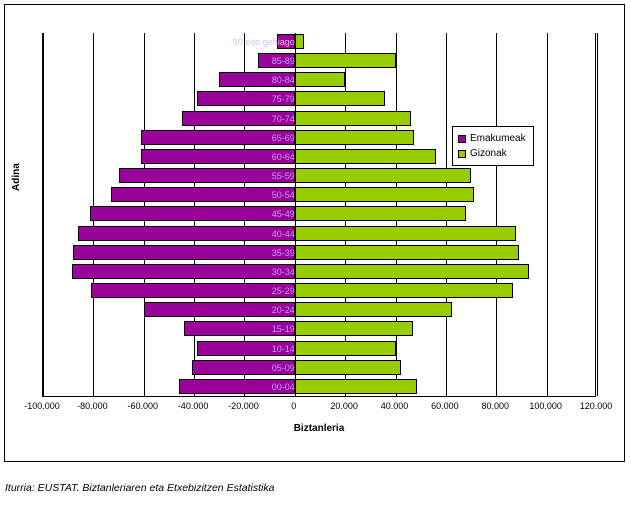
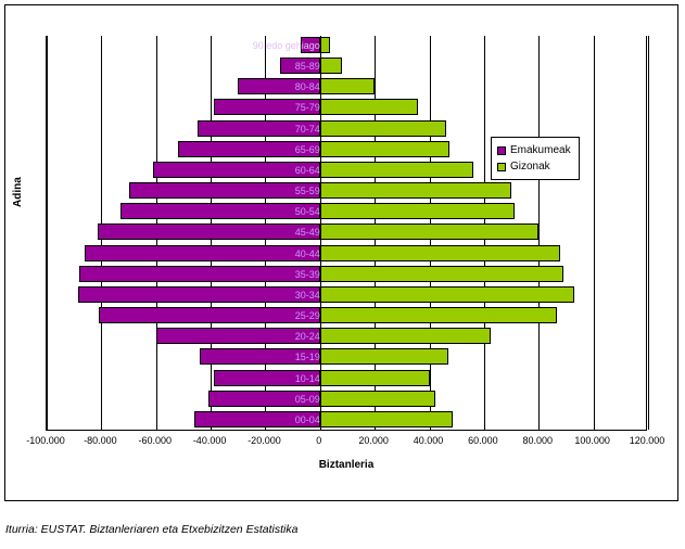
Gizonak/45-49: 68000 -> 80000
Emakumeak/65-69: -61000 -> -52000
Gizonak/85-89: 40000 -> 8000
